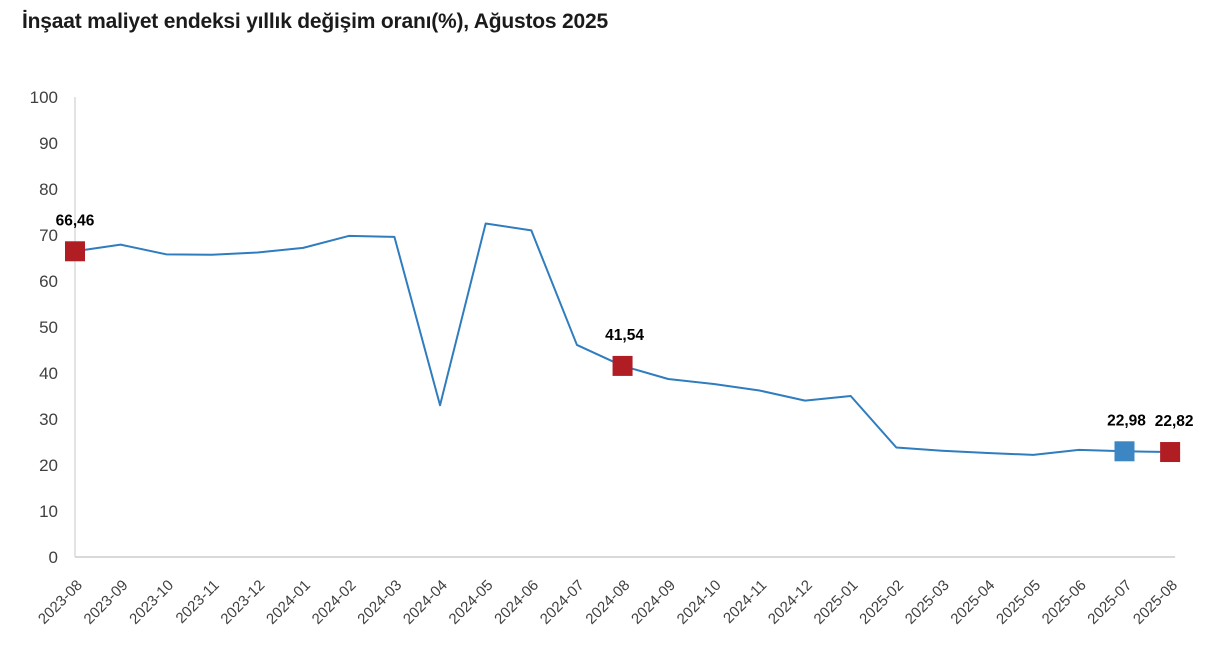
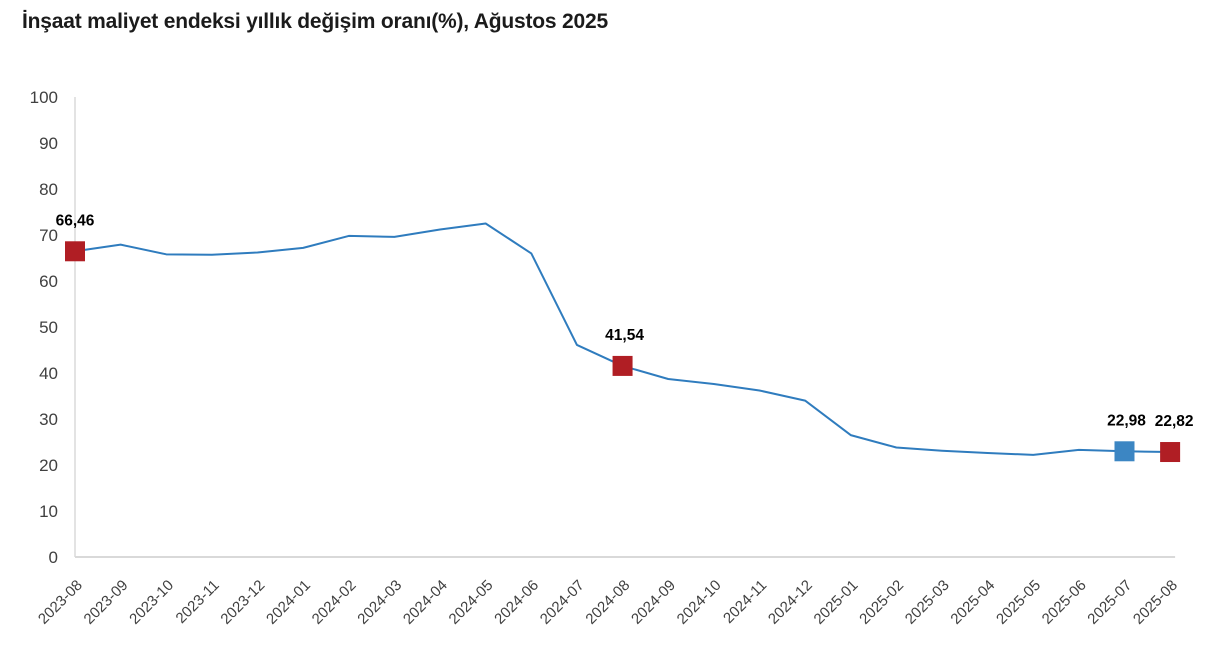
2024-04: 33 -> 71
2024-06: 71 -> 66
2025-01: 35 -> 26
